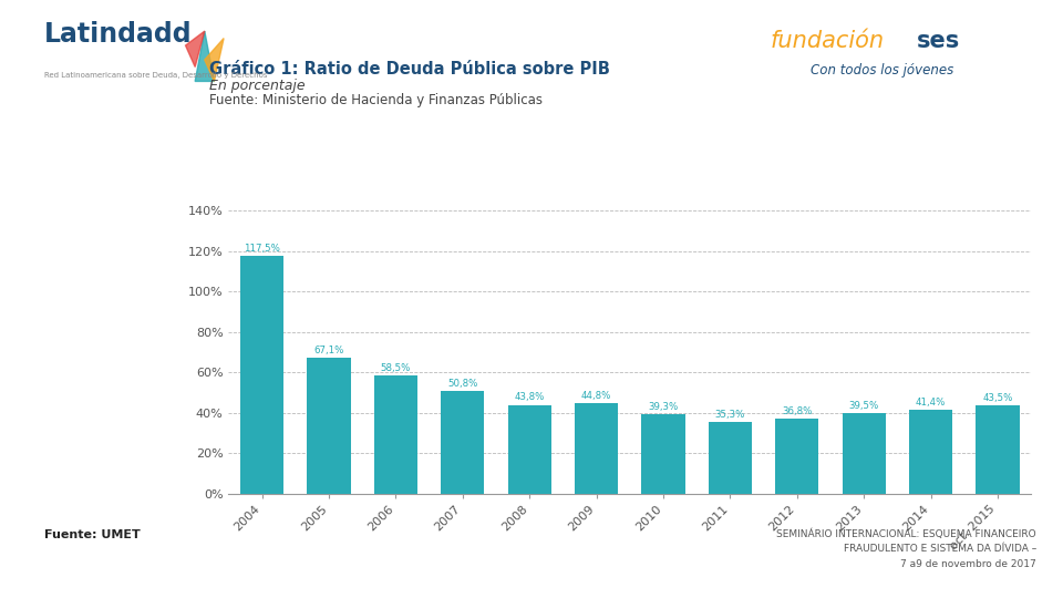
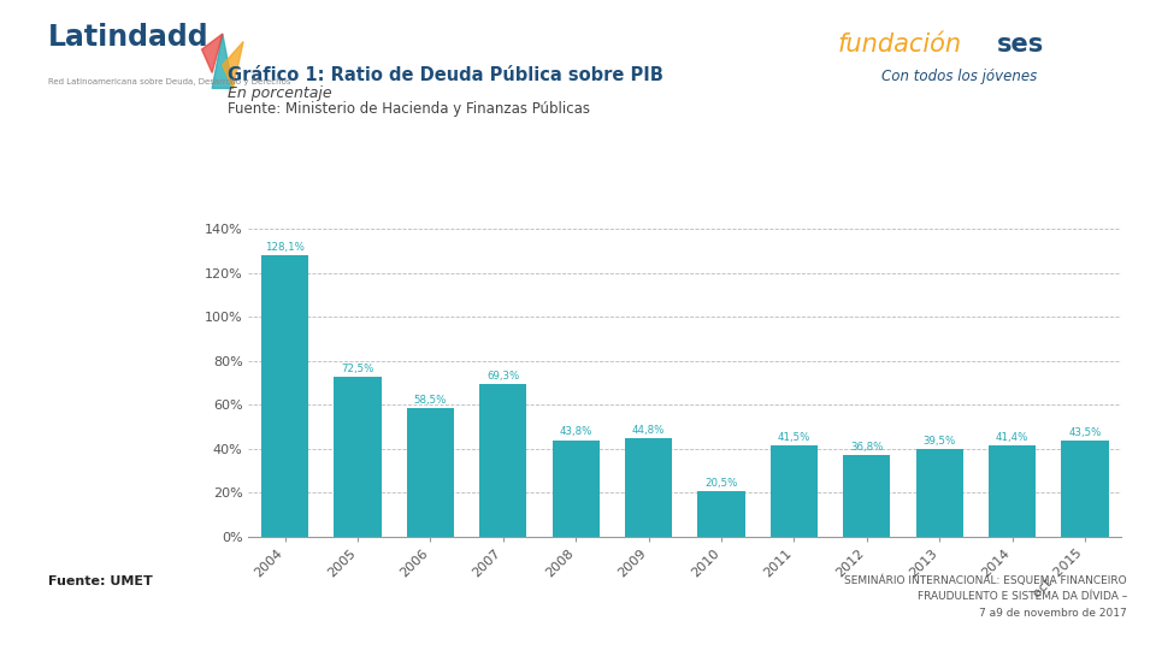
2004: 117,5% -> 128,1%
2005: 67,1% -> 72,5%
2007: 50,8% -> 69,3%
2010: 39,3% -> 20,5%
2011: 35,3% -> 41,5%
